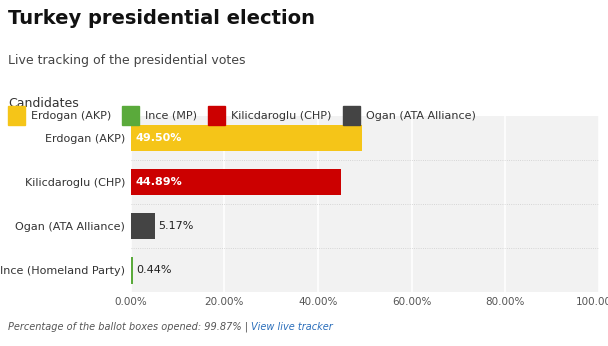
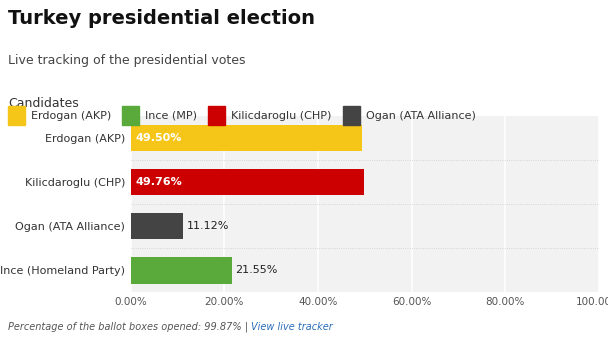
Kilicdaroglu (CHP): 44.89% -> 49.76%
Ogan (ATA Alliance): 5.17% -> 11.12%
Ince (Homeland Party): 0.44% -> 21.55%
